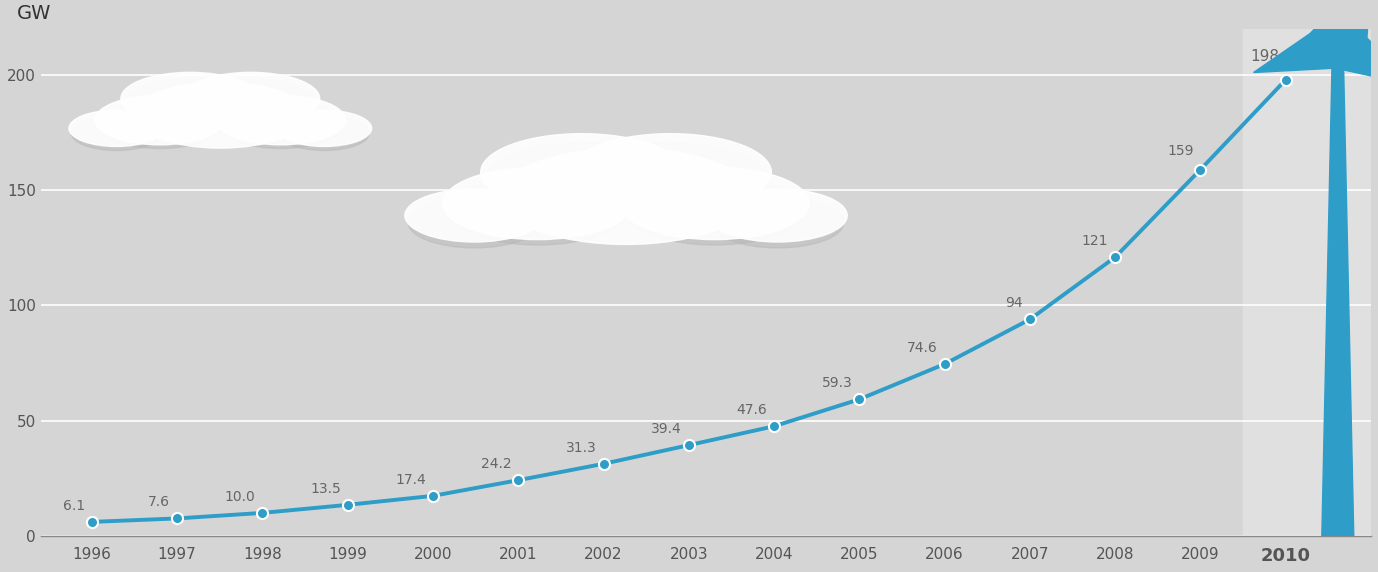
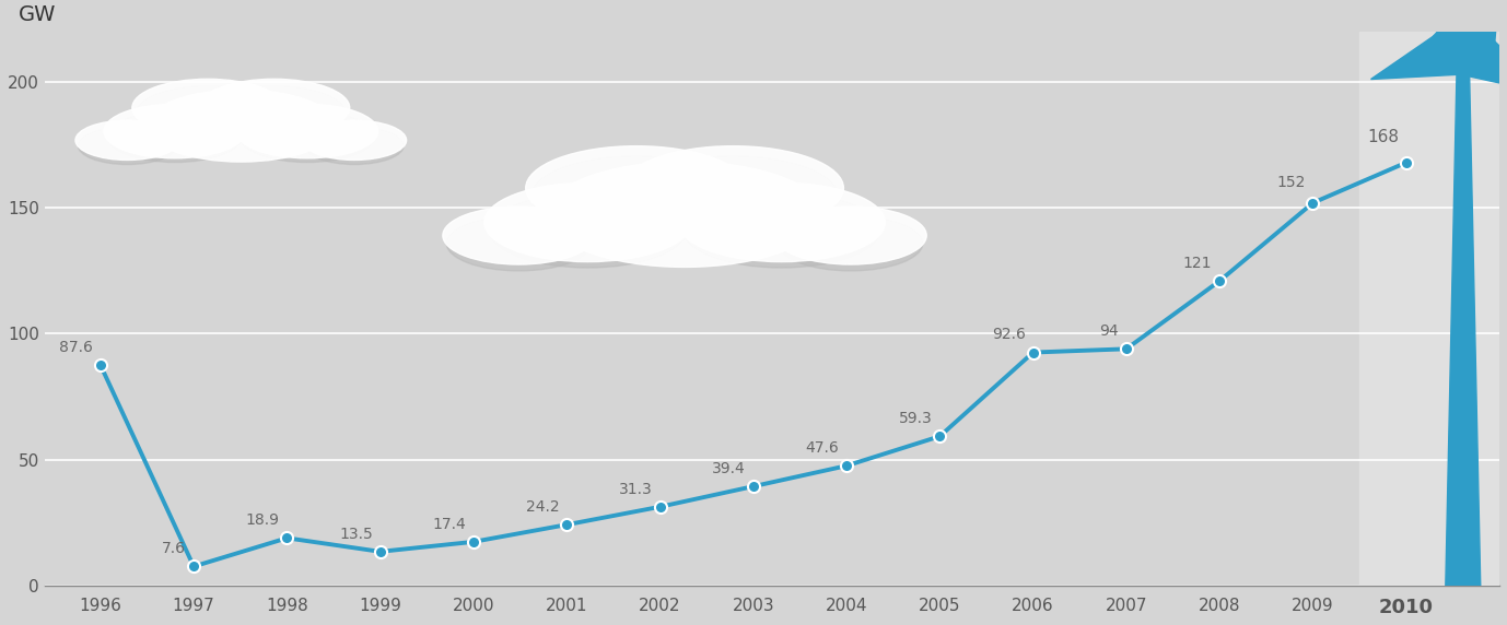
1996: 6.1 -> 87.6
1998: 10.0 -> 18.9
2006: 74.6 -> 92.6
2009: 159 -> 152
2010: 198 -> 168
